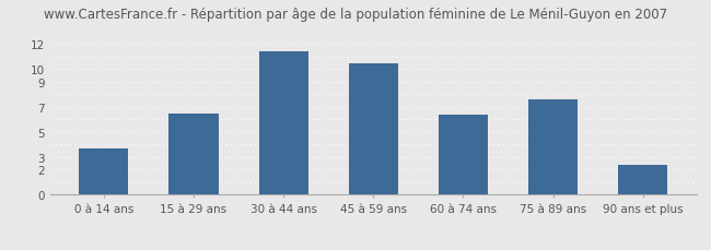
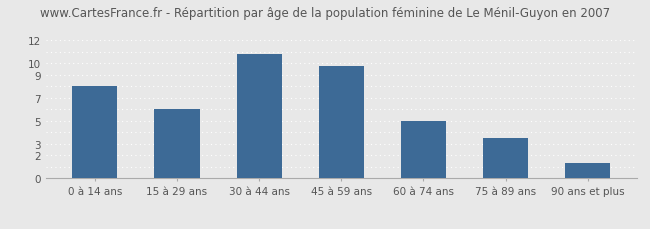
0 à 14 ans: 3.7 -> 8.0
15 à 29 ans: 6.5 -> 6.0
30 à 44 ans: 11.4 -> 10.8
45 à 59 ans: 10.5 -> 9.8
60 à 74 ans: 6.4 -> 5.0
75 à 89 ans: 7.6 -> 3.5
90 ans et plus: 2.4 -> 1.3
